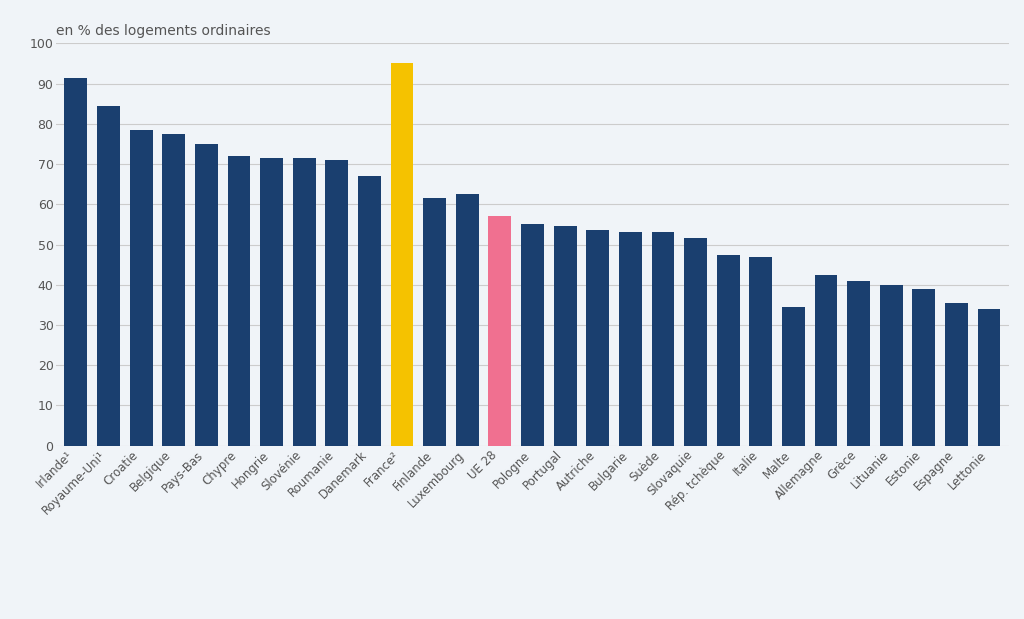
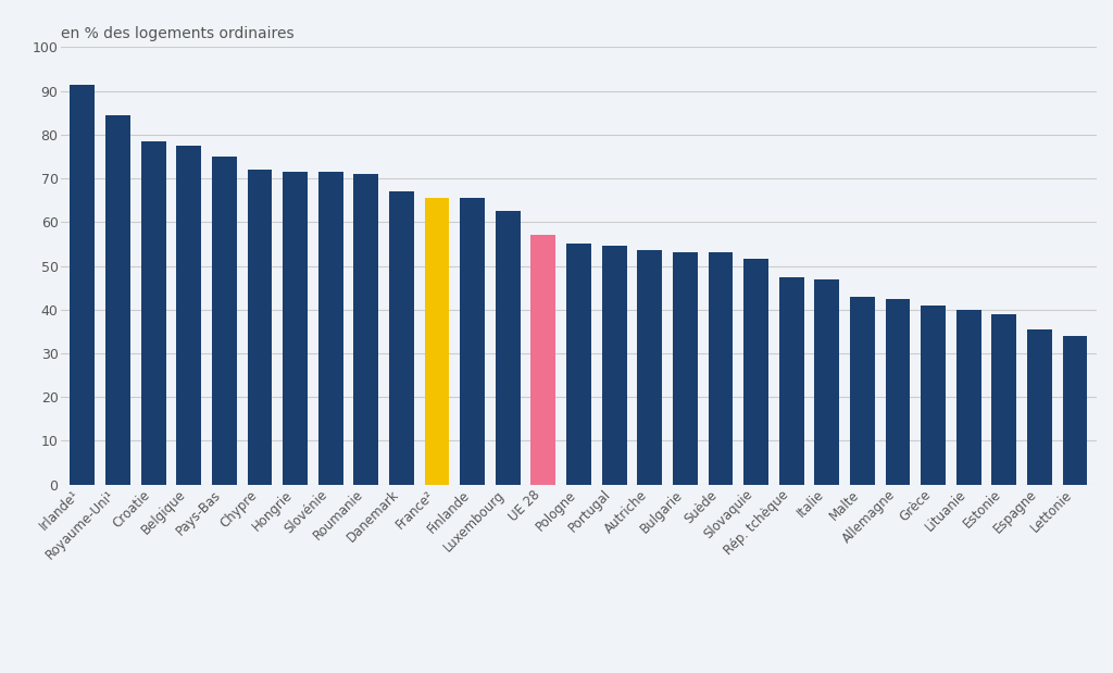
France²: 95.0 -> 65.5
Finlande: 61.5 -> 65.5
Malte: 34.5 -> 43.0
